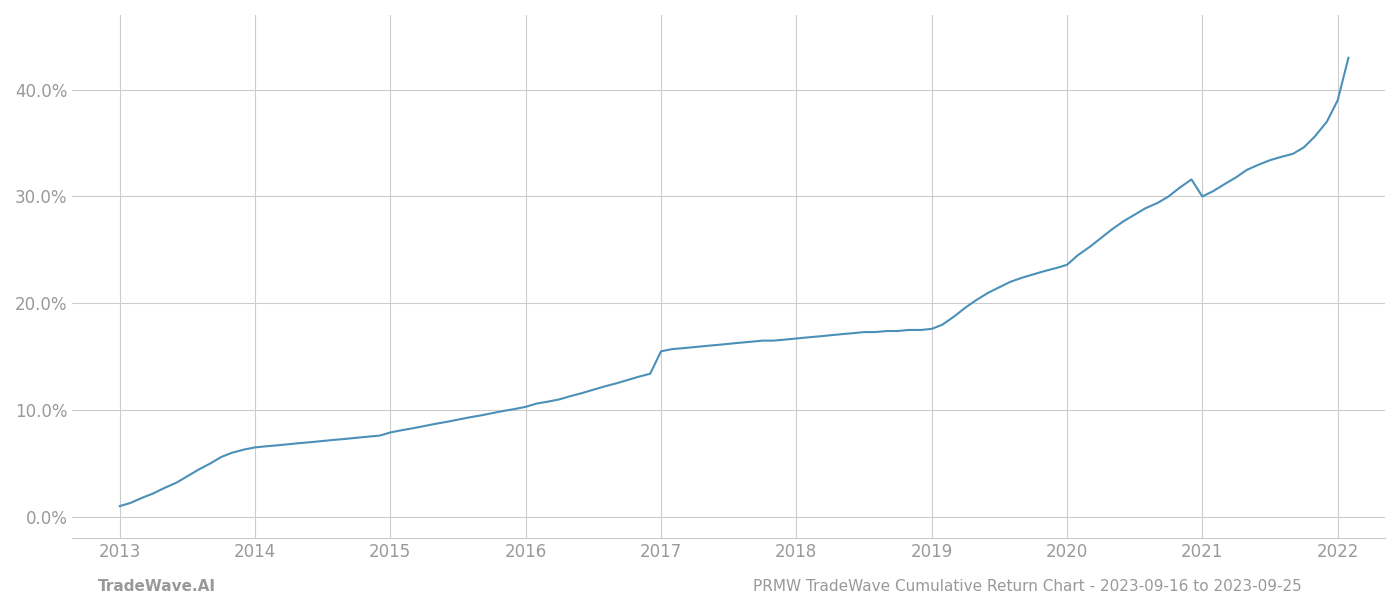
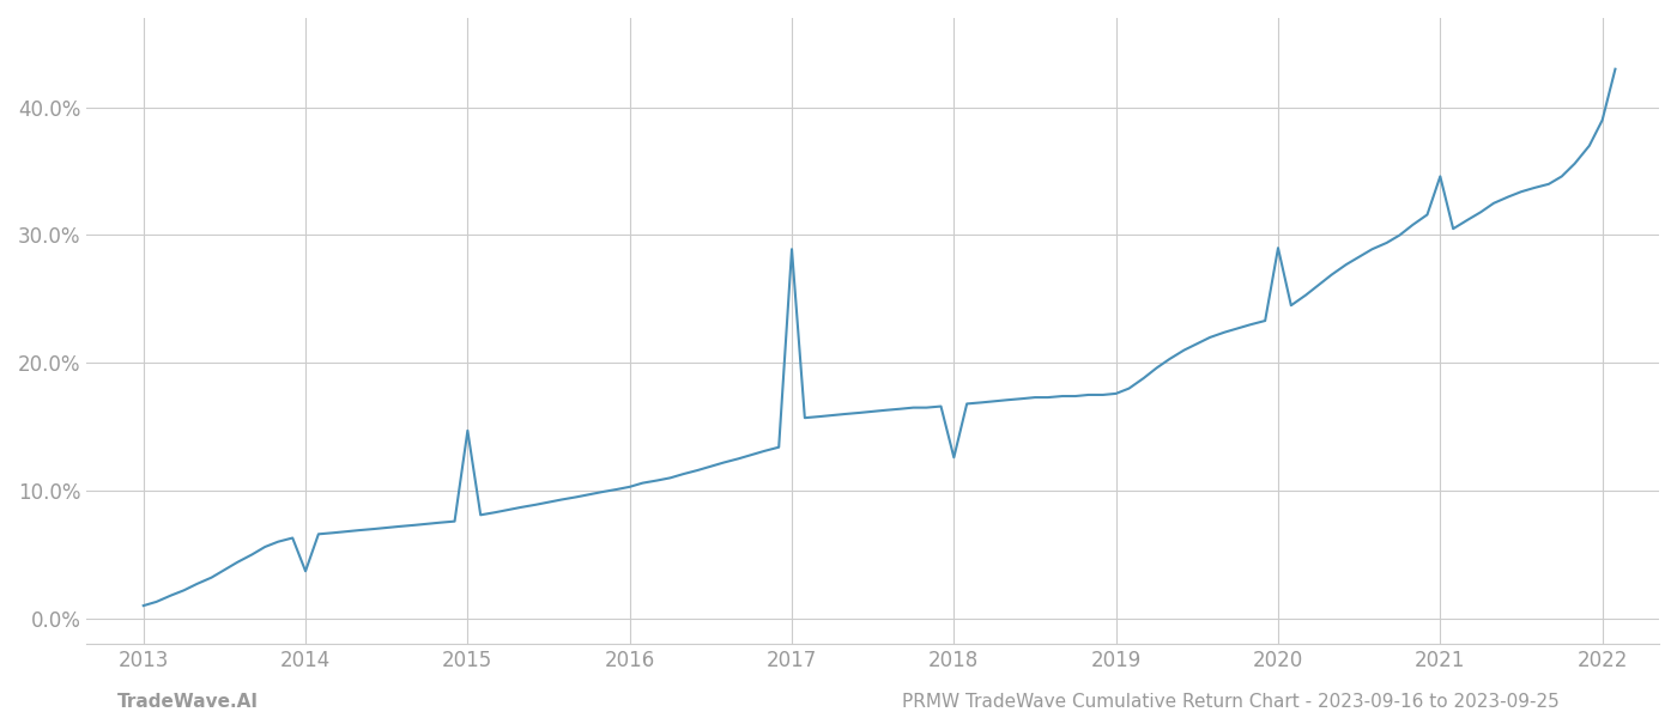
2014: 6.5% -> 3.7%
2015: 7.9% -> 14.7%
2017: 15.5% -> 28.9%
2018: 16.7% -> 12.6%
2020: 23.6% -> 29.0%
2021: 30.0% -> 34.6%
